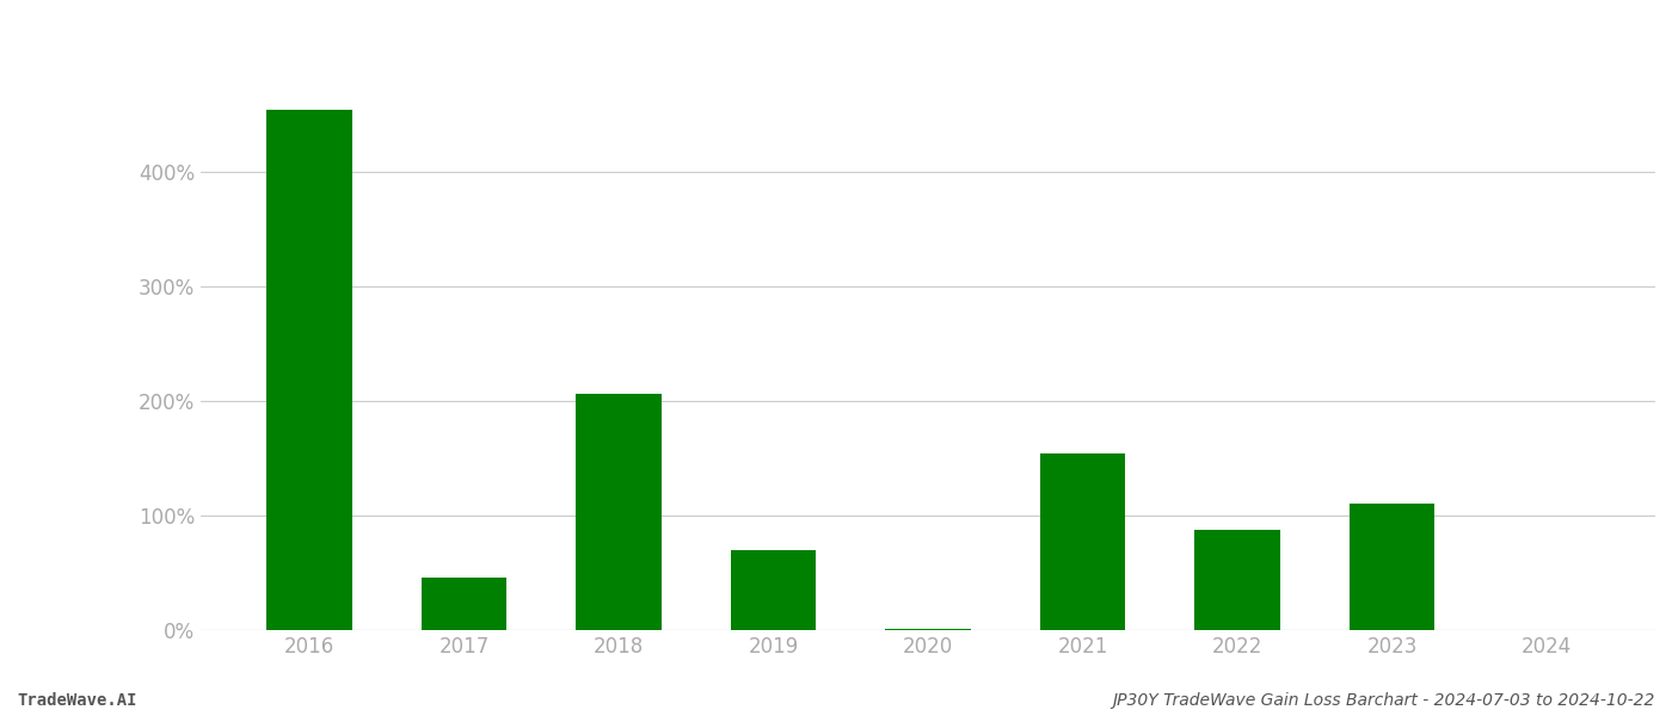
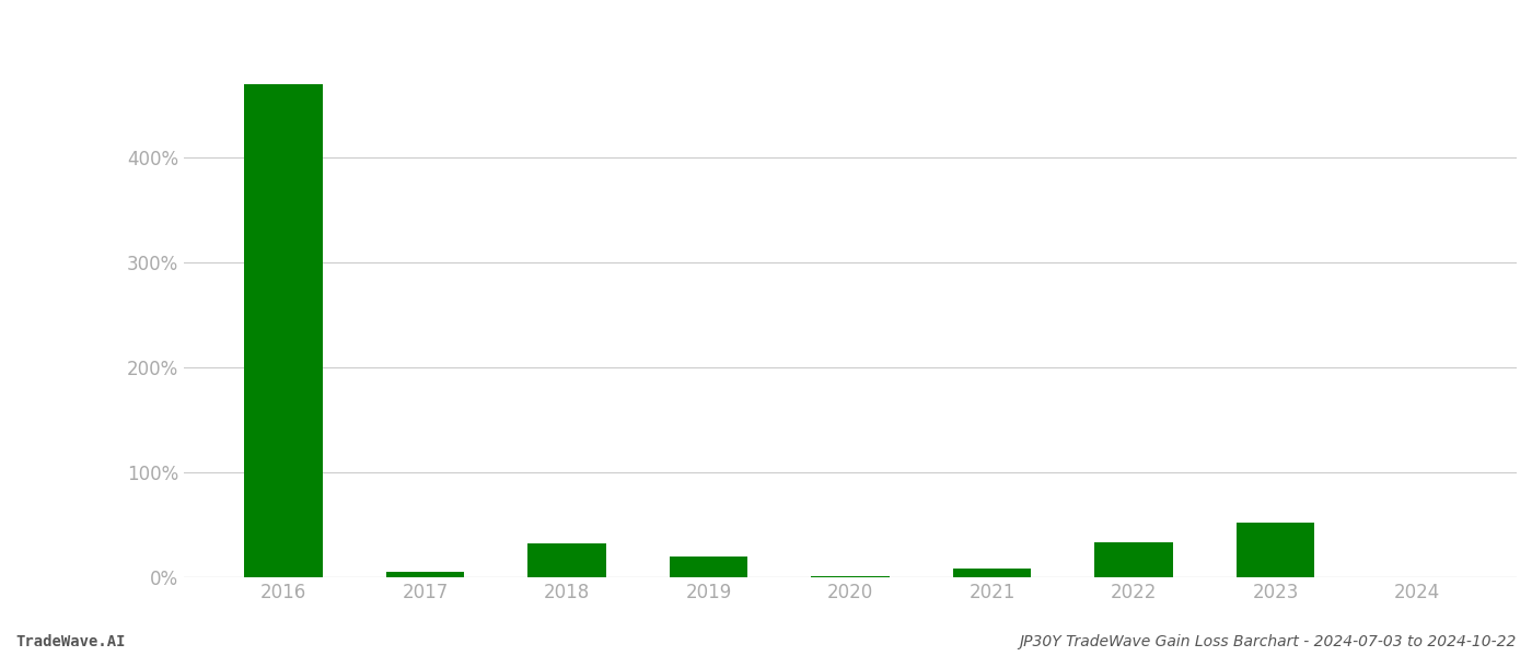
2016: 454% -> 470%
2017: 46% -> 5%
2018: 206% -> 32%
2019: 70% -> 20%
2021: 154% -> 8%
2022: 88% -> 33%
2023: 110% -> 52%
